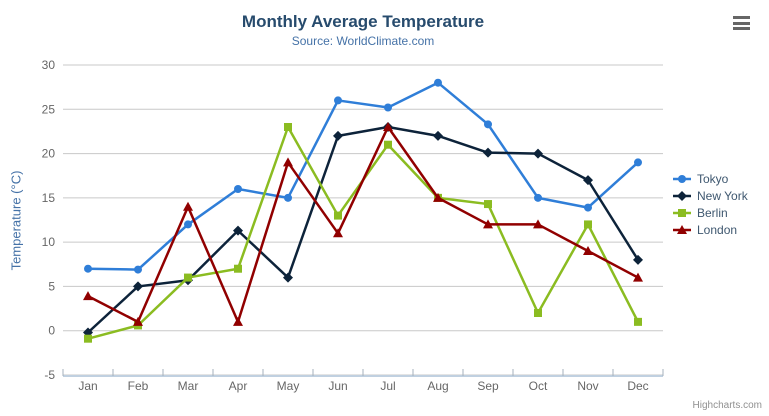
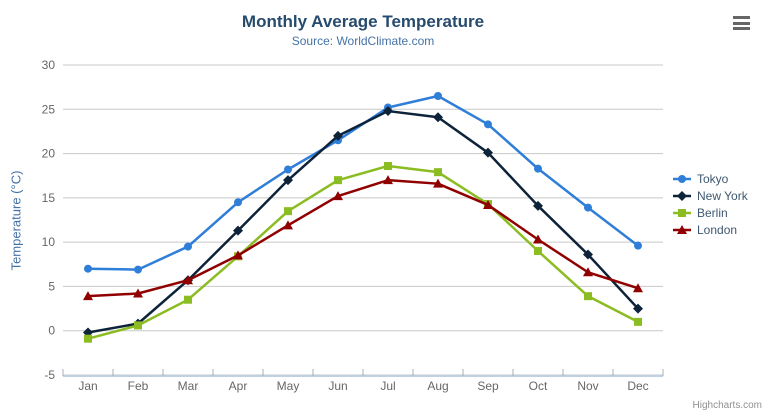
New York/Feb: 5 -> 1
London/Feb: 1 -> 4
Tokyo/Mar: 12 -> 10
Berlin/Mar: 6 -> 4
London/Mar: 14 -> 6
Tokyo/Apr: 16 -> 14
Berlin/Apr: 7 -> 8
London/Apr: 1 -> 8
Tokyo/May: 15 -> 18
New York/May: 6 -> 17
Berlin/May: 23 -> 14
London/May: 19 -> 12
Tokyo/Jun: 26 -> 22
Berlin/Jun: 13 -> 17
London/Jun: 11 -> 15
New York/Jul: 23 -> 25
Berlin/Jul: 21 -> 19
London/Jul: 23 -> 17
Tokyo/Aug: 28 -> 26
New York/Aug: 22 -> 24
Berlin/Aug: 15 -> 18
London/Aug: 15 -> 17
London/Sep: 12 -> 14
Tokyo/Oct: 15 -> 18
New York/Oct: 20 -> 14
Berlin/Oct: 2 -> 9
London/Oct: 12 -> 10
New York/Nov: 17 -> 9
Berlin/Nov: 12 -> 4
London/Nov: 9 -> 7
Tokyo/Dec: 19 -> 10
New York/Dec: 8 -> 2
London/Dec: 6 -> 5
